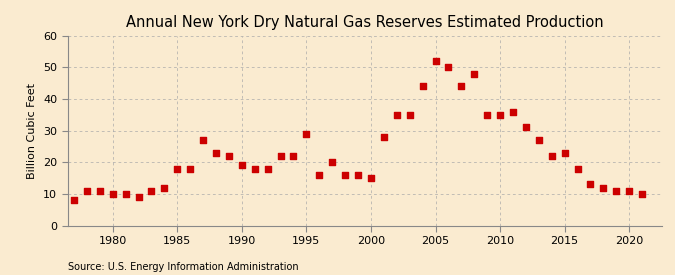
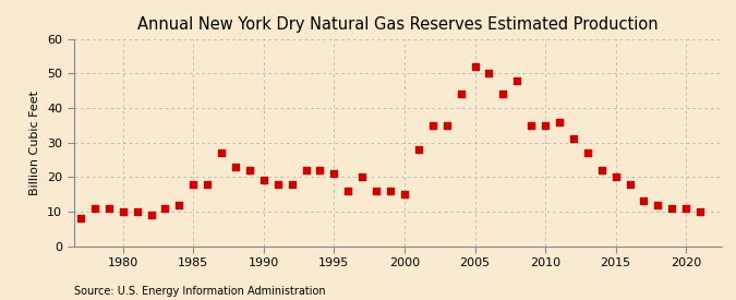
1995: 29 -> 21
2015: 23 -> 20
